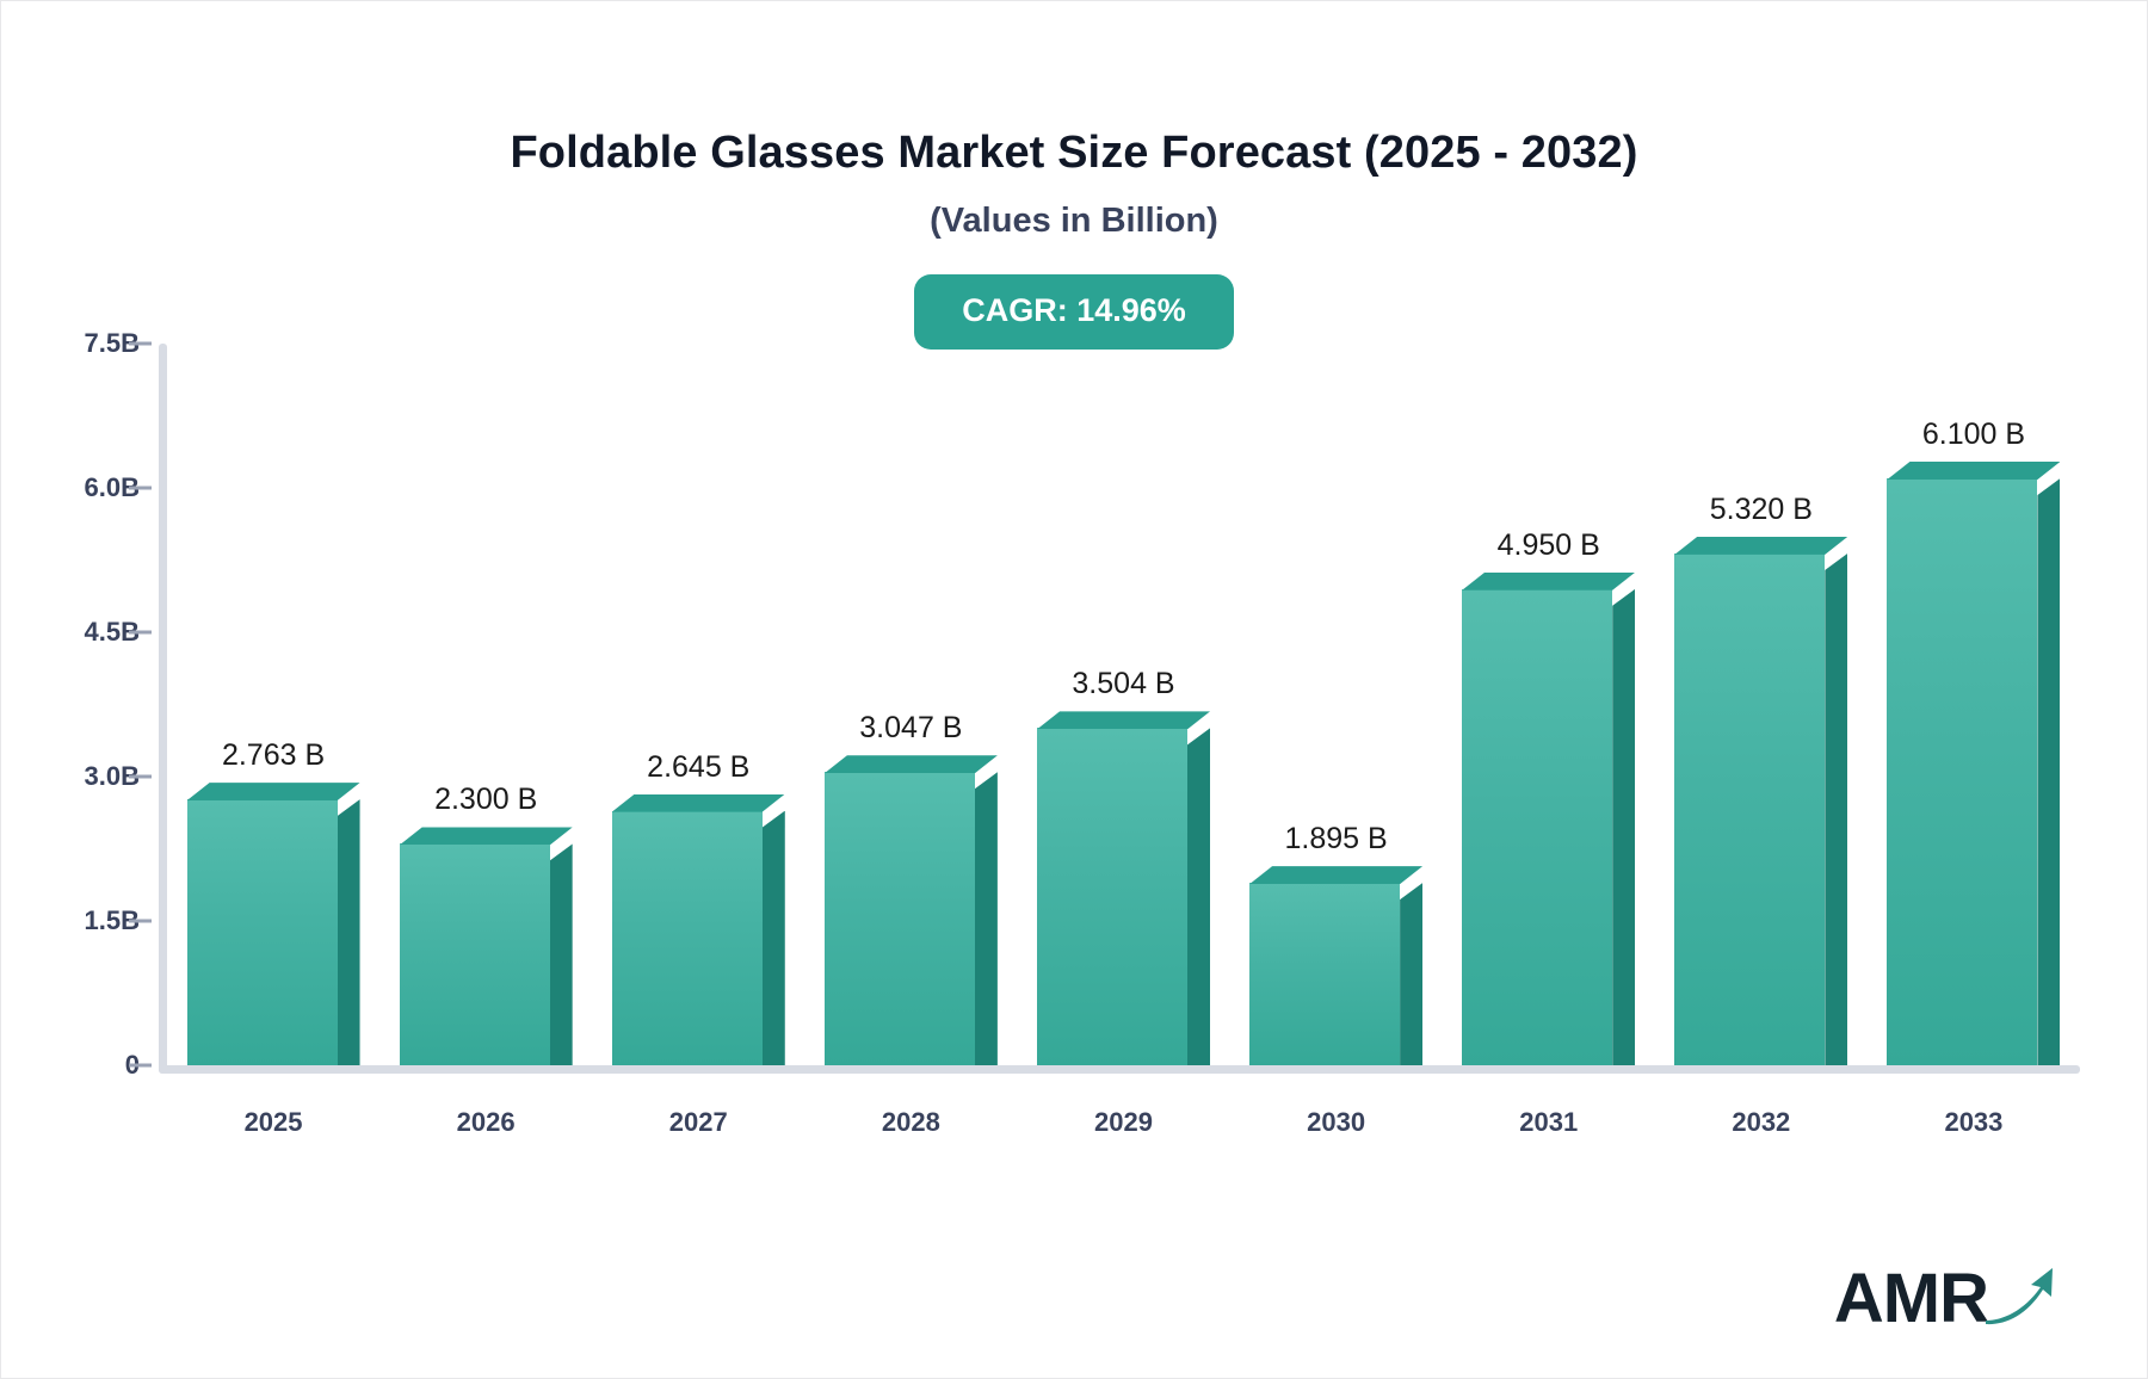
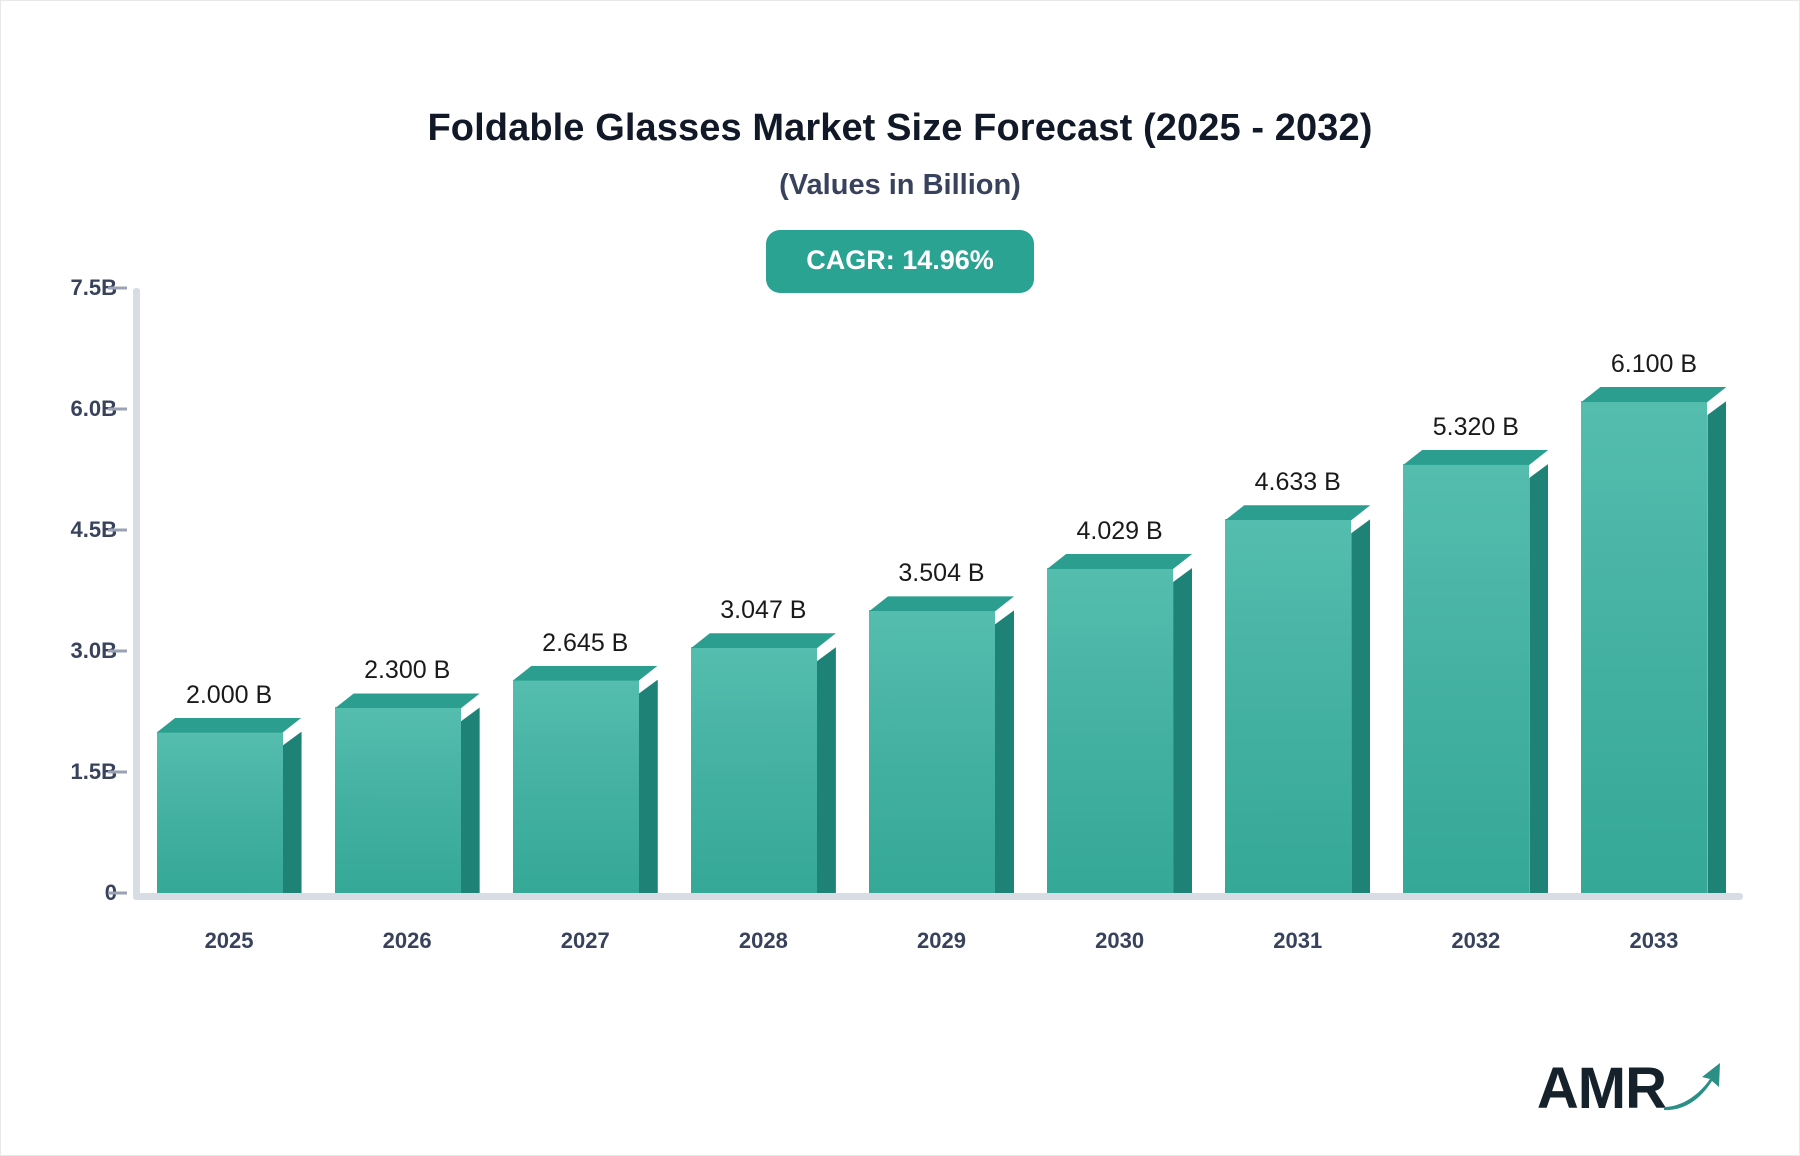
2025: 2.763 -> 2.000
2030: 1.895 -> 4.029
2031: 4.950 -> 4.633
